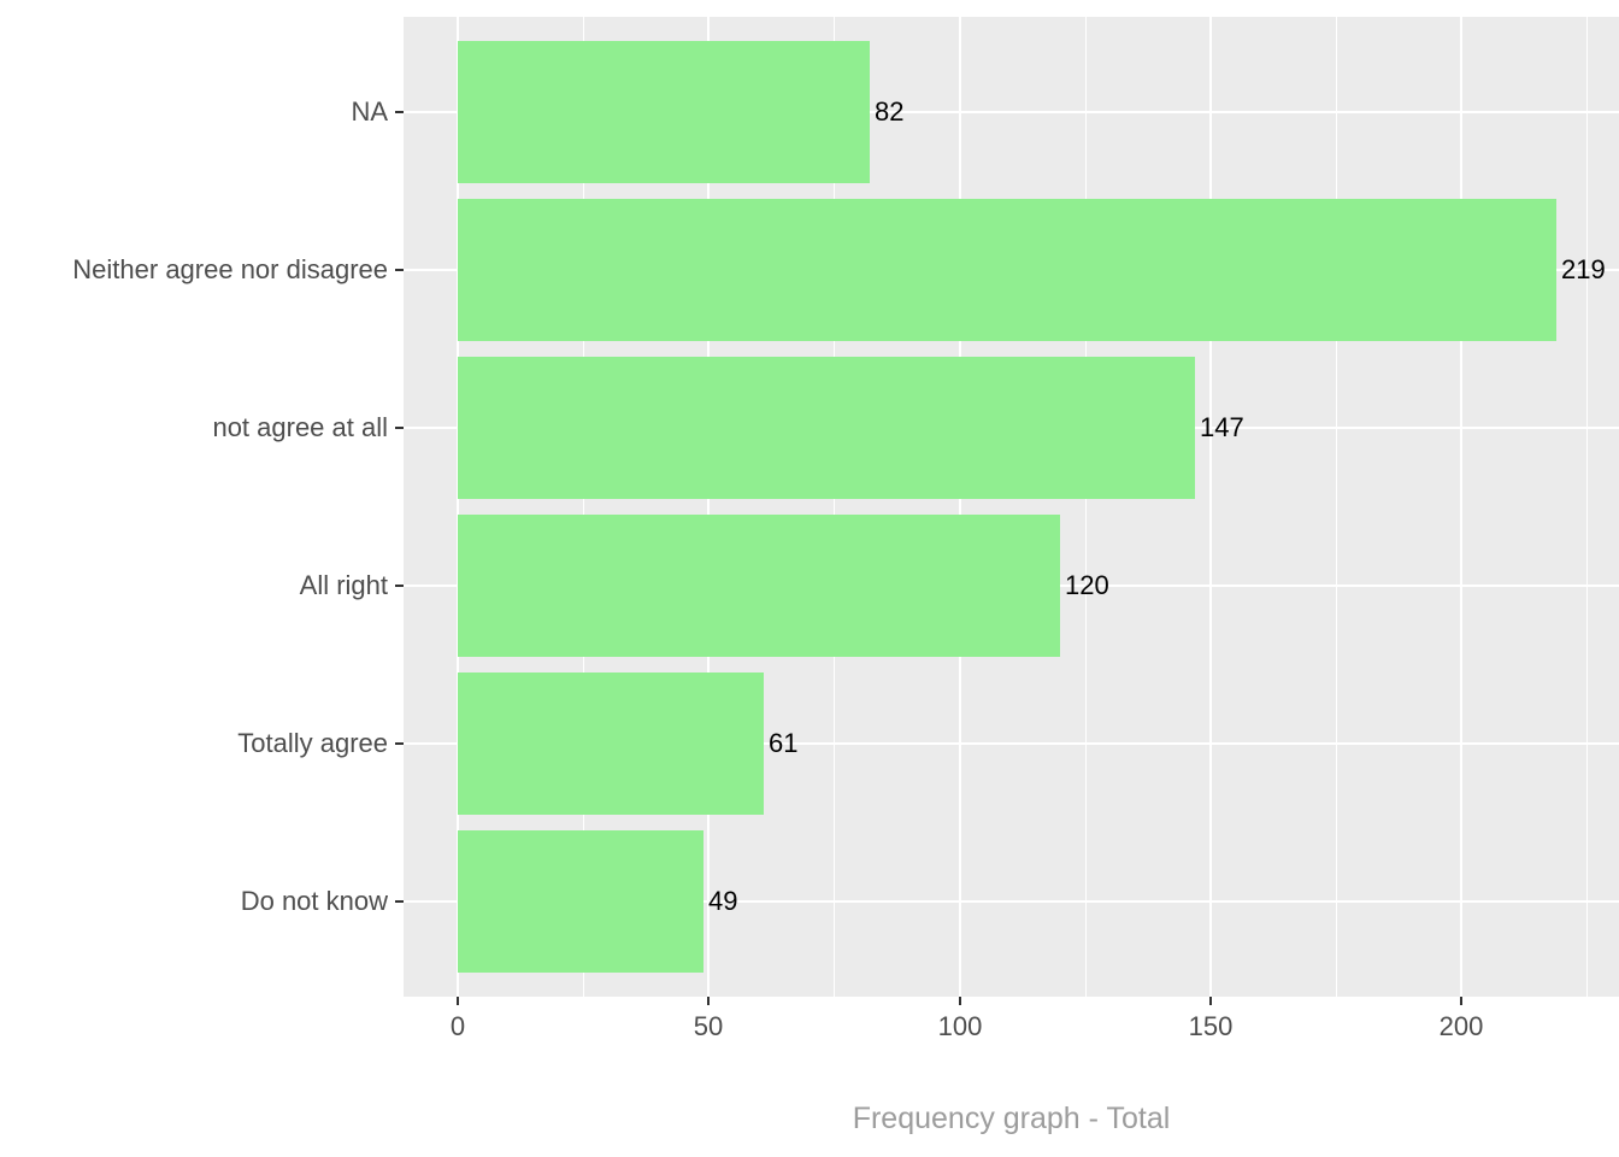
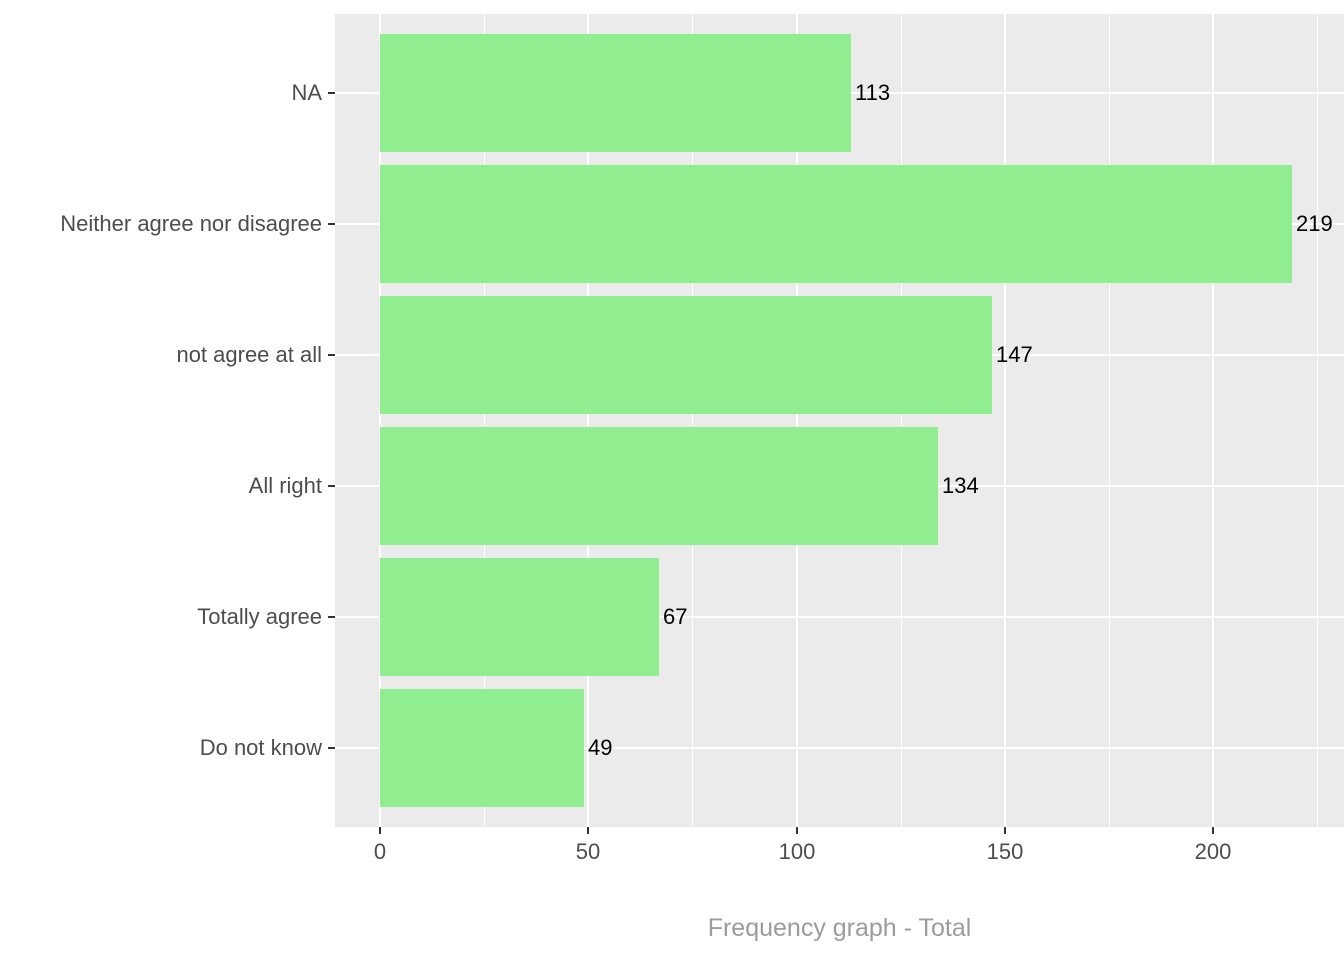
NA: 82 -> 113
All right: 120 -> 134
Totally agree: 61 -> 67
